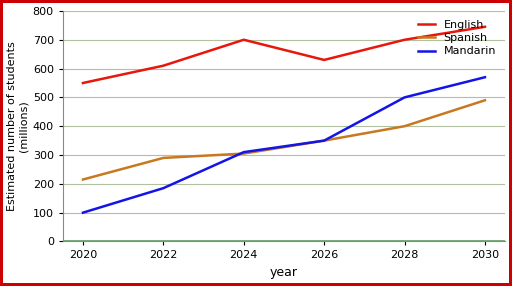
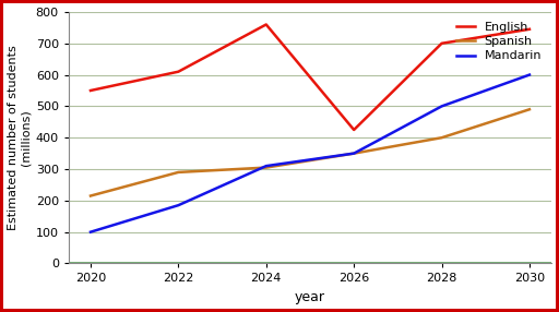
English/2024: 700 -> 760
English/2026: 630 -> 425
Mandarin/2030: 570 -> 600
